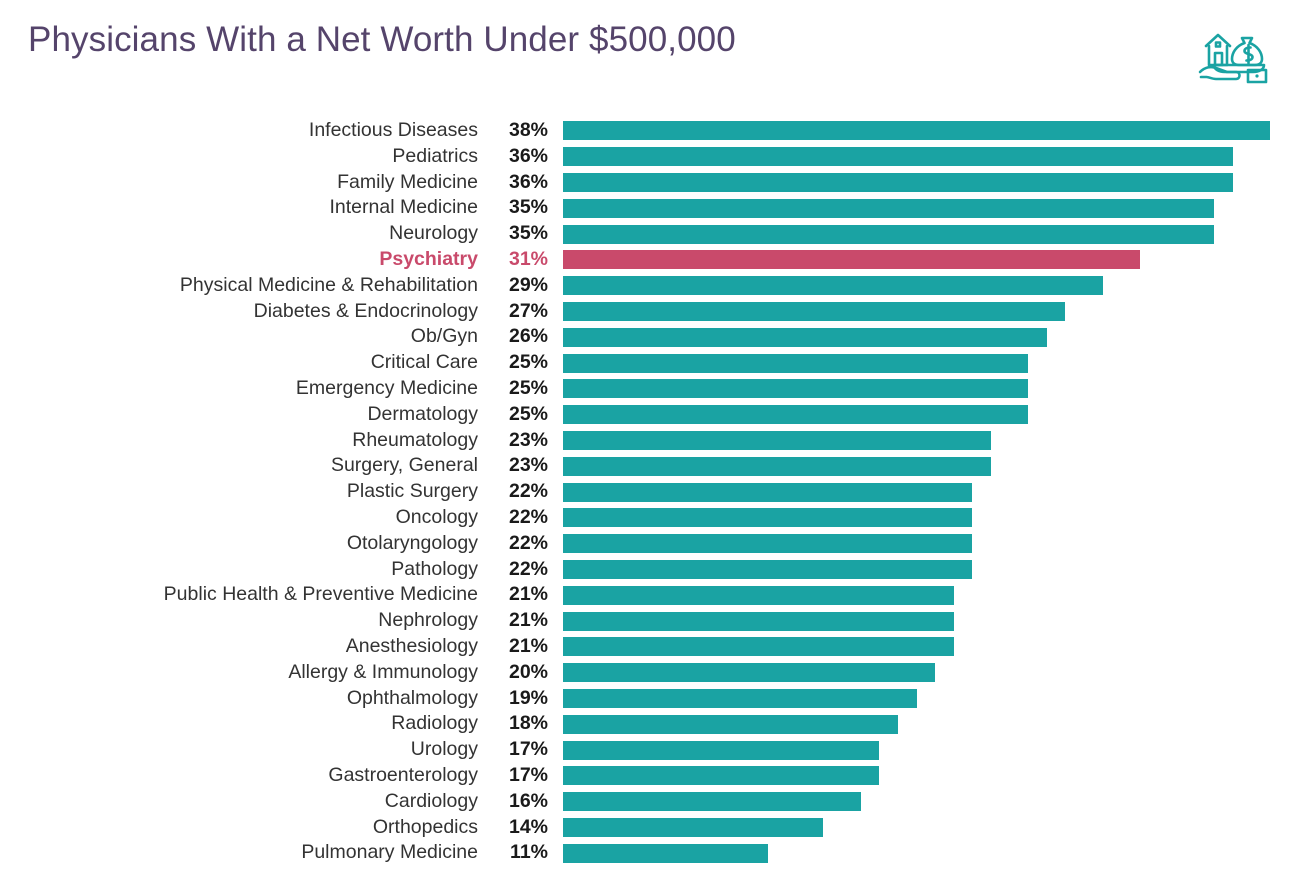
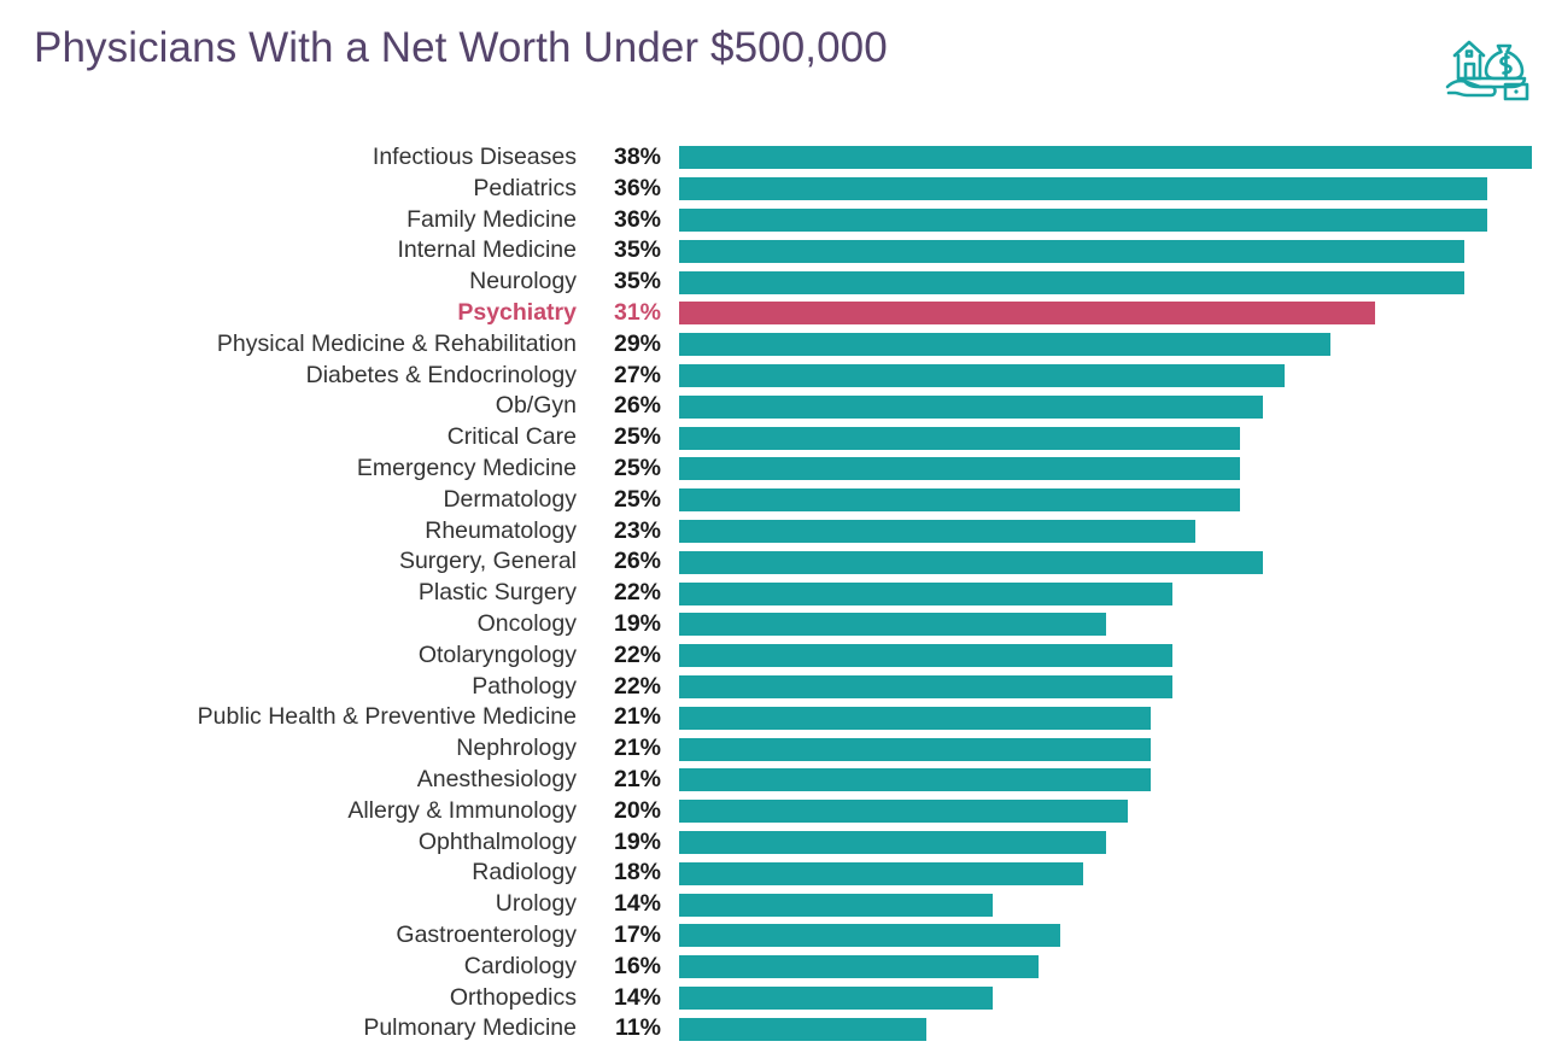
Surgery, General: 23% -> 26%
Oncology: 22% -> 19%
Urology: 17% -> 14%
